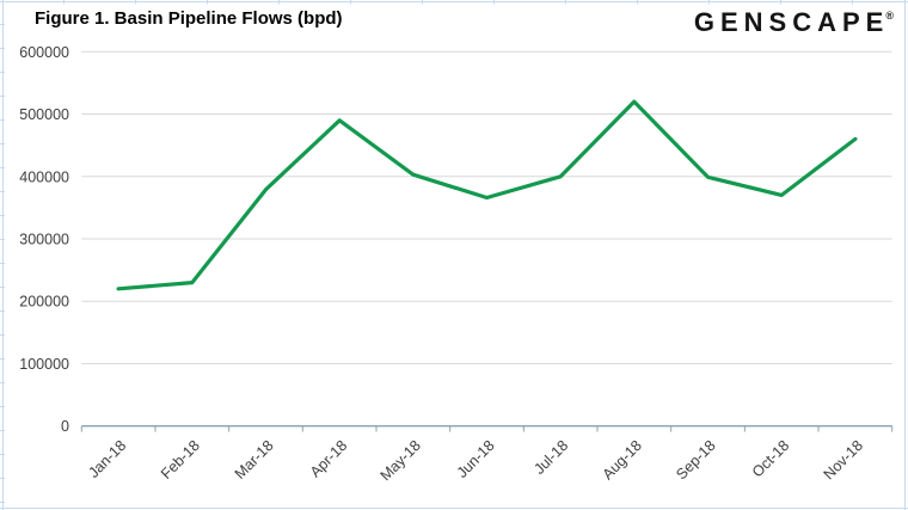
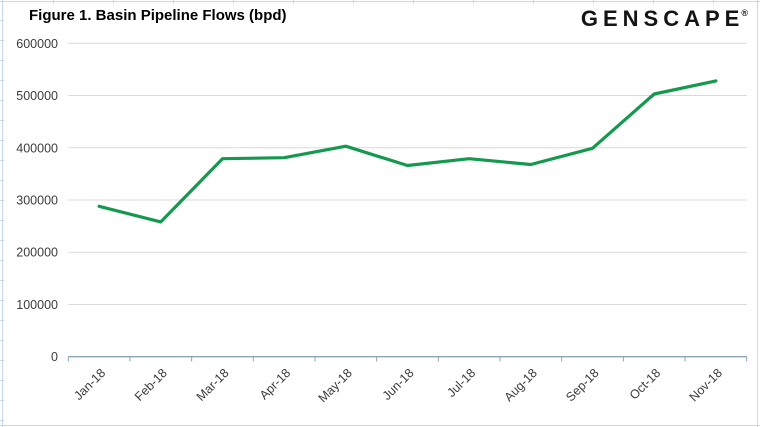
Jan-18: 220000 -> 290000
Feb-18: 230000 -> 260000
Apr-18: 490000 -> 380000
Jul-18: 400000 -> 380000
Aug-18: 520000 -> 370000
Oct-18: 370000 -> 500000
Nov-18: 460000 -> 530000
